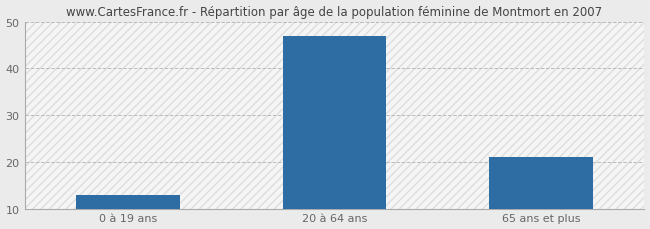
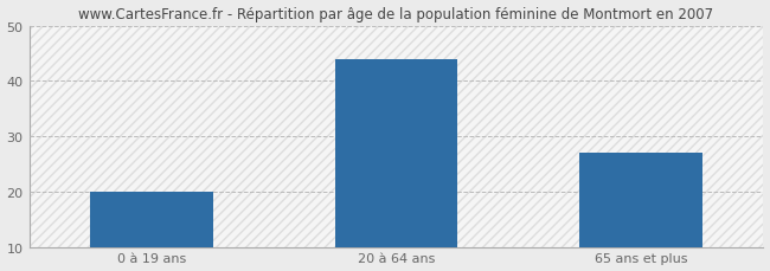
0 à 19 ans: 13 -> 20
20 à 64 ans: 47 -> 44
65 ans et plus: 21 -> 27
